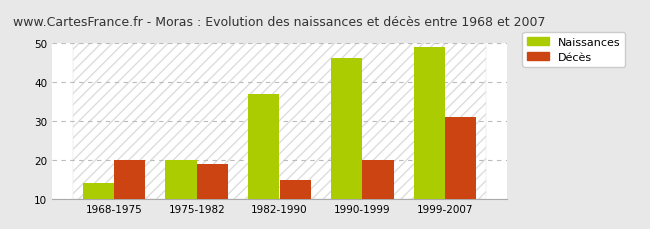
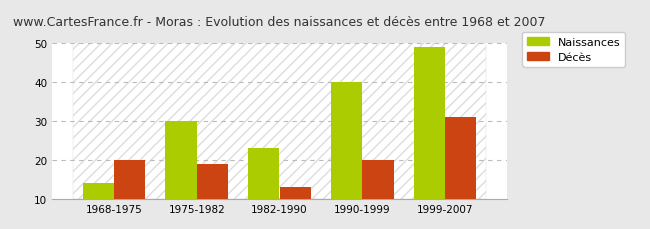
Naissances/1975-1982: 20 -> 30
Naissances/1982-1990: 37 -> 23
Décès/1982-1990: 15 -> 13
Naissances/1990-1999: 46 -> 40
